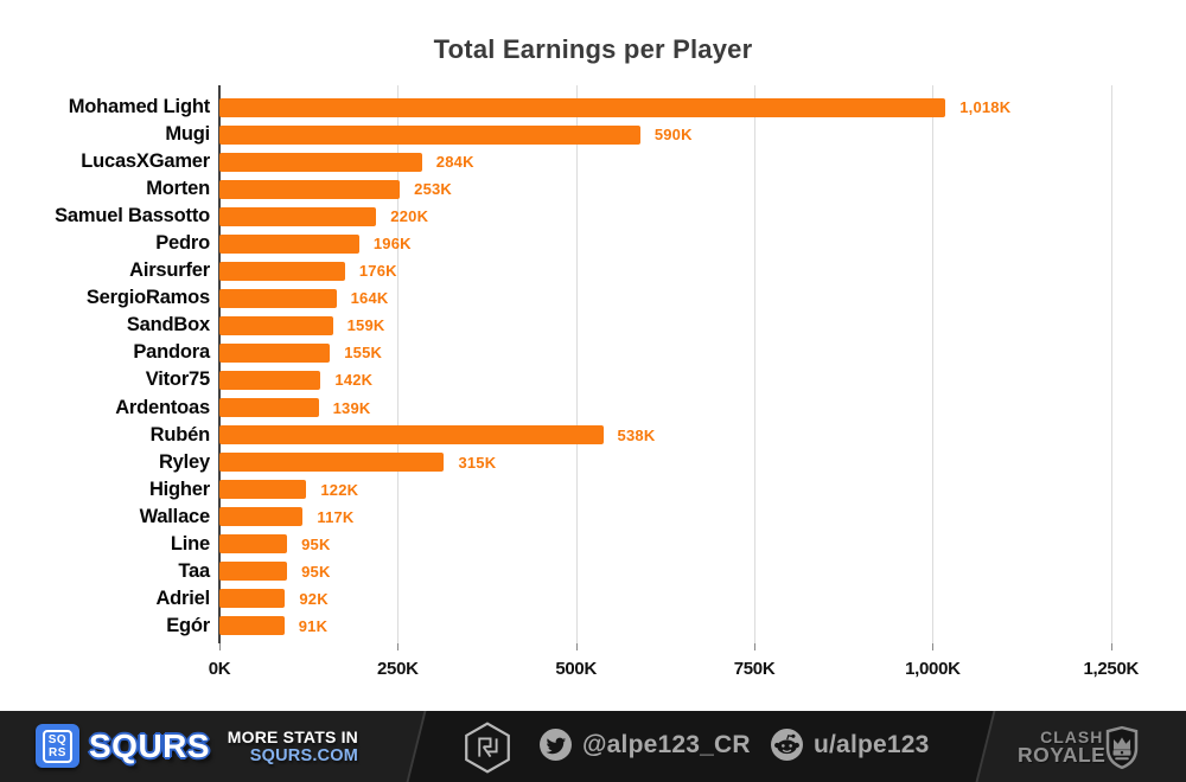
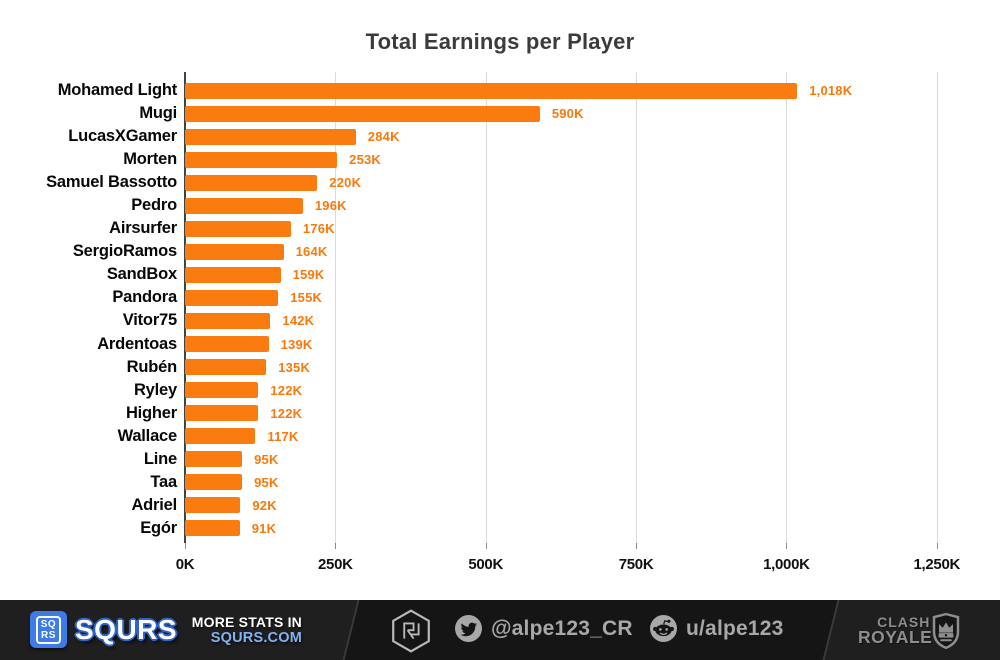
Rubén: 538K -> 135K
Ryley: 315K -> 122K
